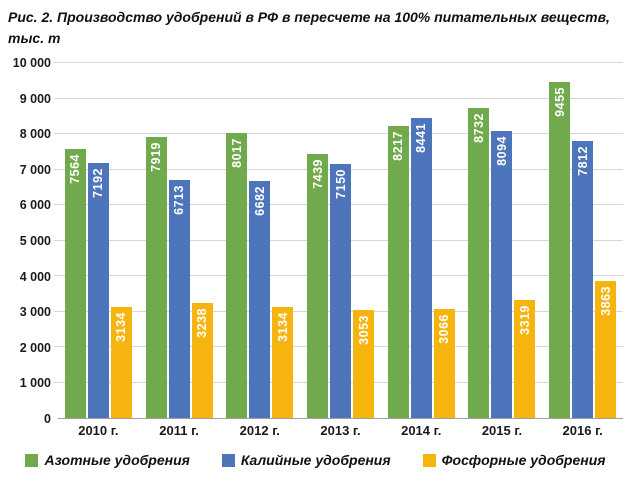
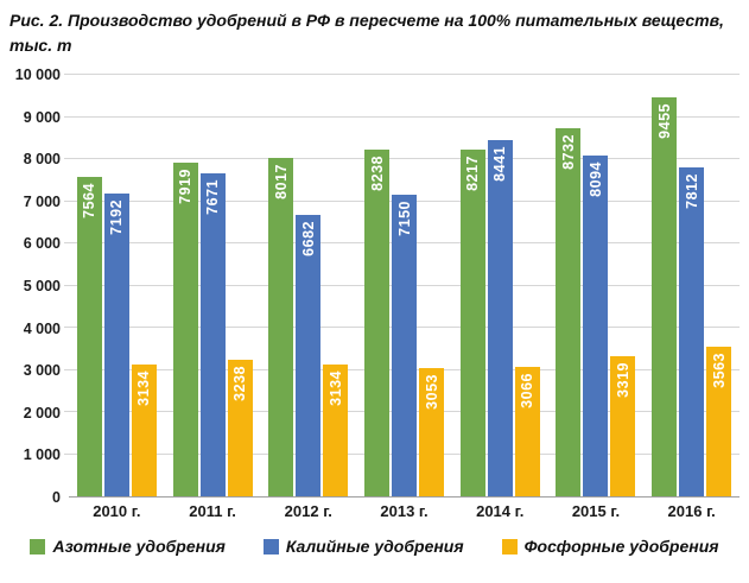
Калийные удобрения/2011 г.: 6713 -> 7671
Азотные удобрения/2013 г.: 7439 -> 8238
Фосфорные удобрения/2016 г.: 3863 -> 3563
